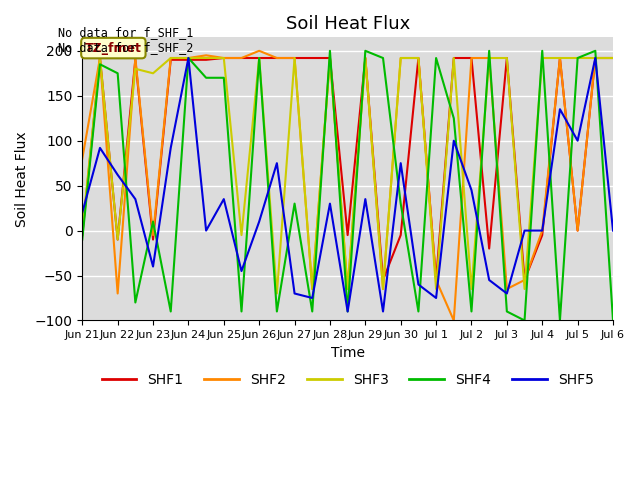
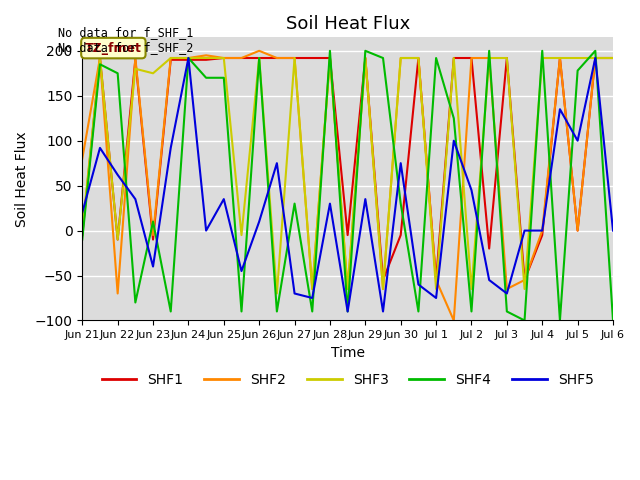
SHF4/Jul 5: 192 -> 178
